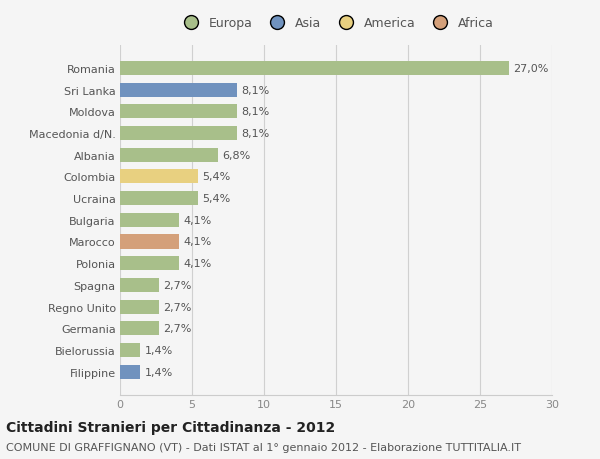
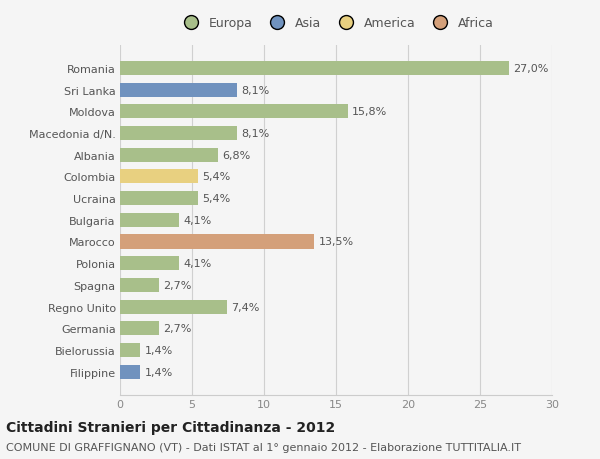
Moldova: 8,1% -> 15,8%
Marocco: 4,1% -> 13,5%
Regno Unito: 2,7% -> 7,4%
